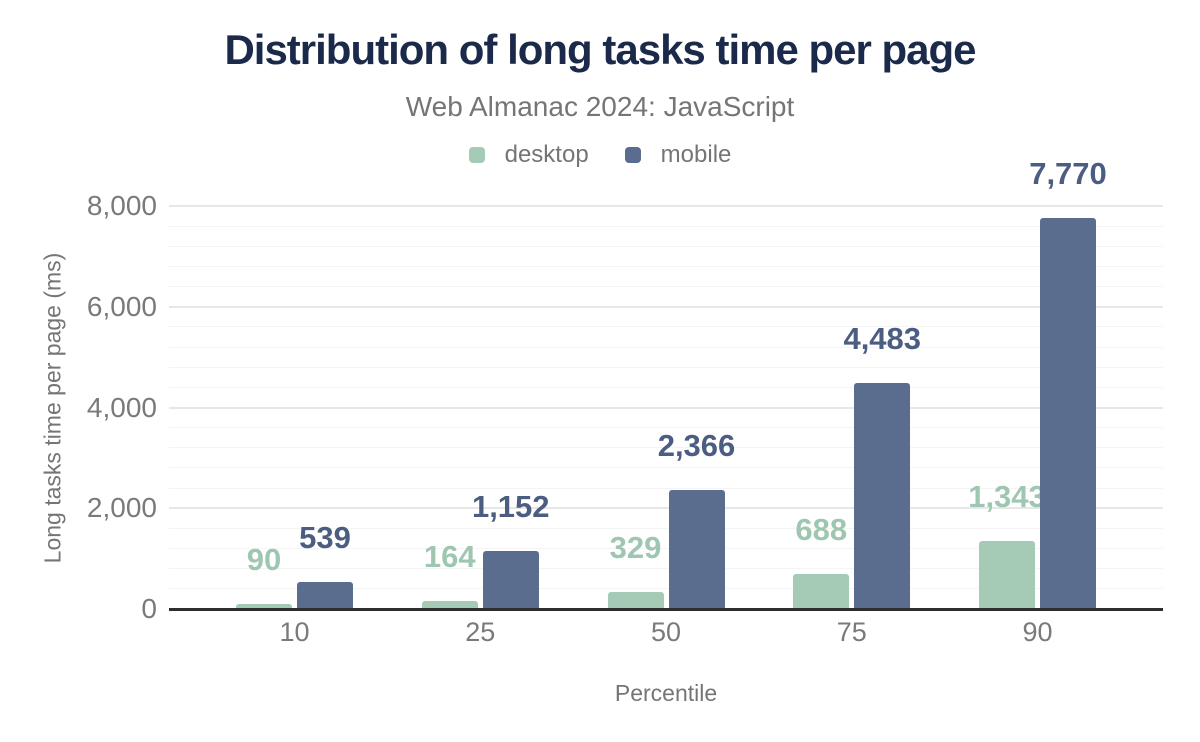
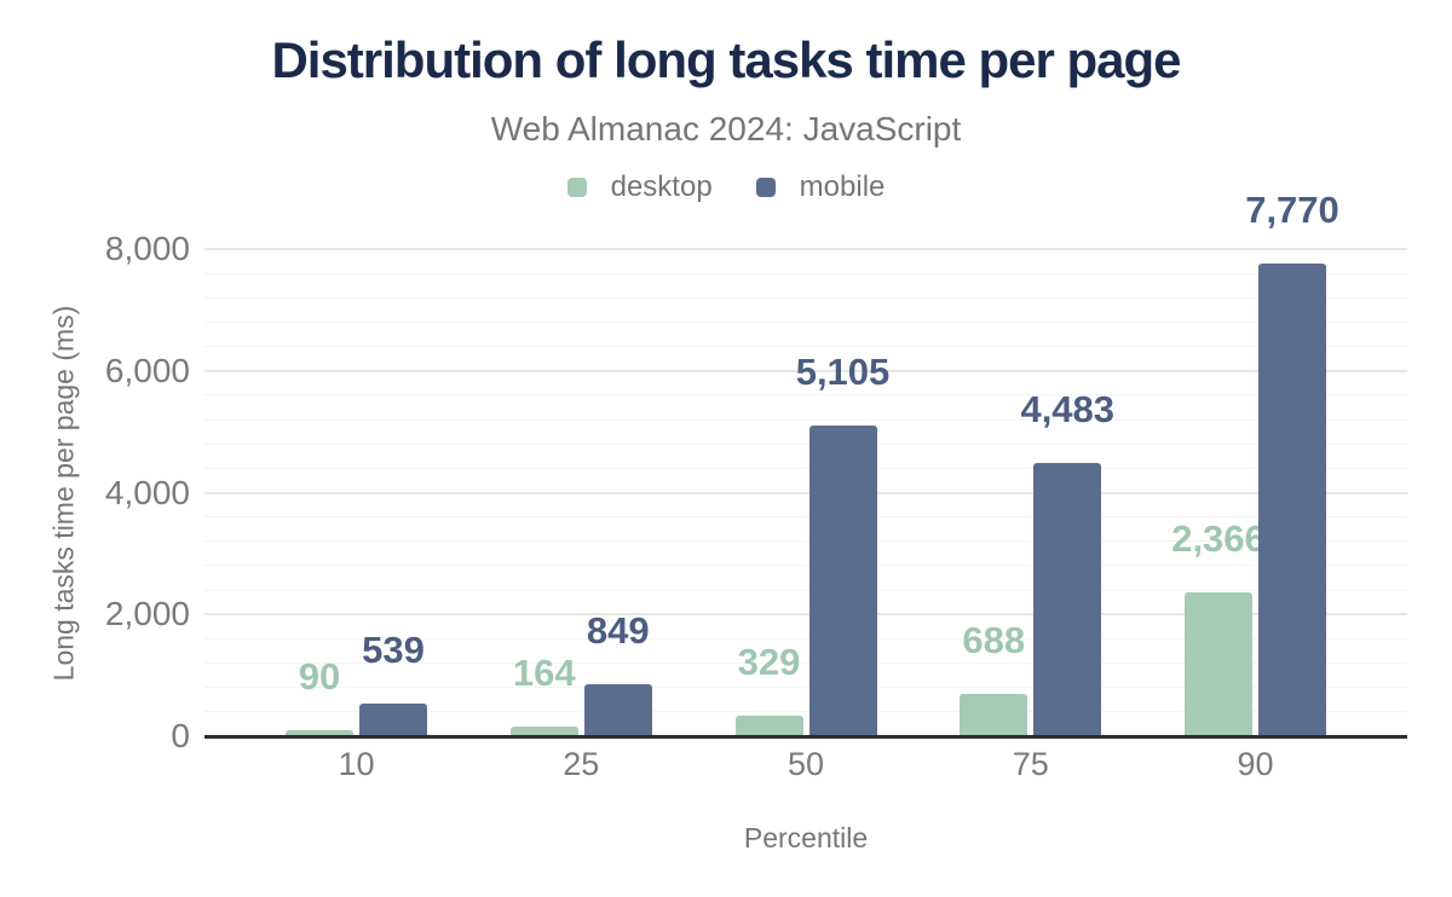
mobile/25: 1,152 -> 849
mobile/50: 2,366 -> 5,105
desktop/90: 1,343 -> 2,366
